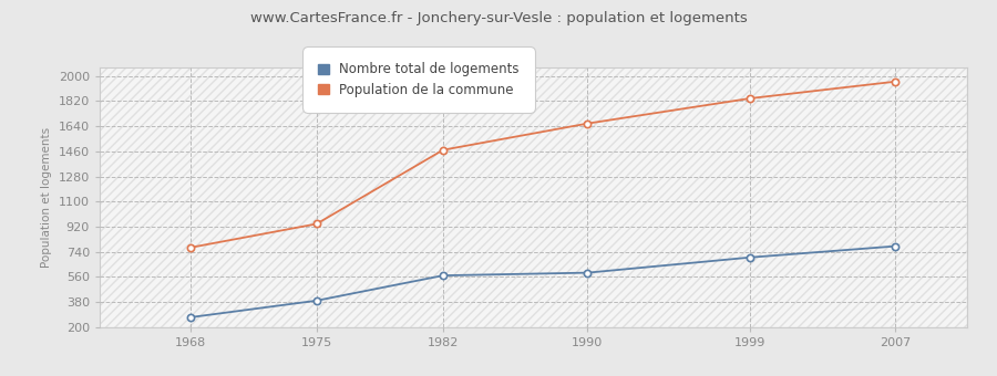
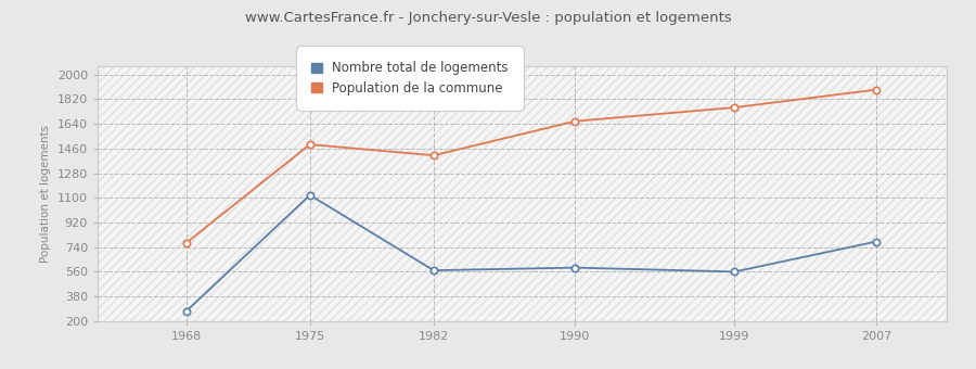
Nombre total de logements/1975: 390 -> 1120
Population de la commune/1975: 940 -> 1490
Population de la commune/1982: 1470 -> 1410
Nombre total de logements/1999: 700 -> 560
Population de la commune/1999: 1840 -> 1760
Population de la commune/2007: 1960 -> 1890
